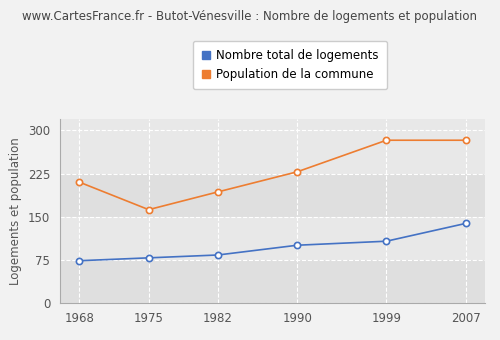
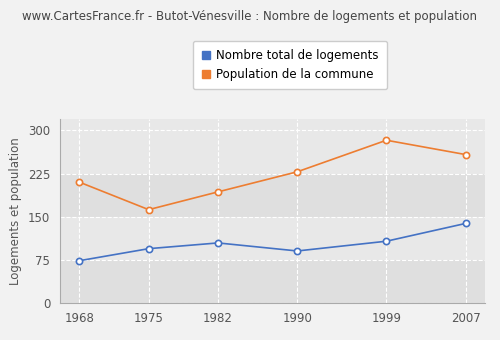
Nombre total de logements/1975: 78 -> 94
Nombre total de logements/1982: 83 -> 104
Nombre total de logements/1990: 100 -> 90
Population de la commune/2007: 283 -> 258
